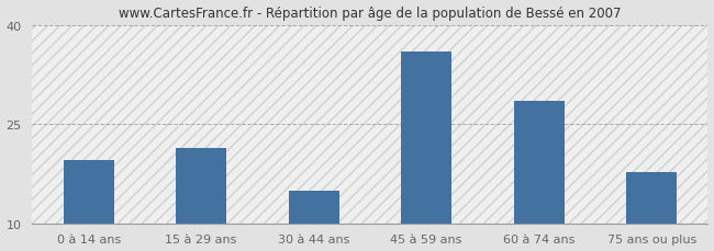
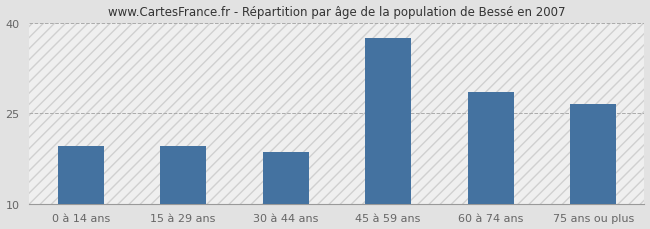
15 à 29 ans: 21.4 -> 19.5
30 à 44 ans: 15.0 -> 18.5
45 à 59 ans: 36.0 -> 37.5
75 ans ou plus: 17.8 -> 26.5
